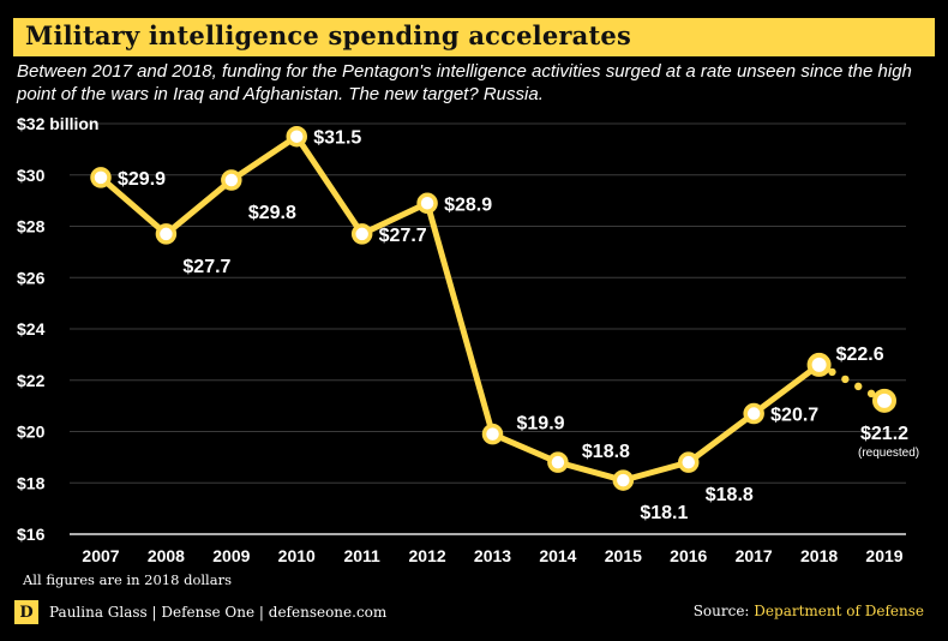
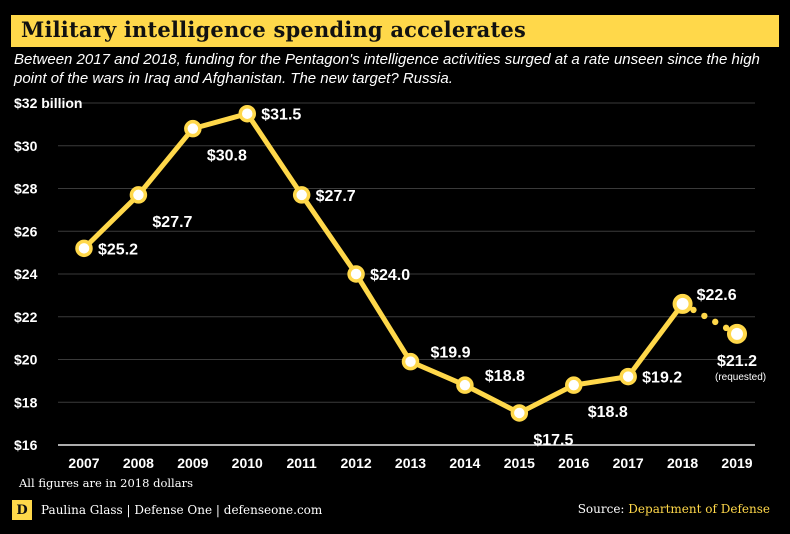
2007: $29.9 -> $25.2
2009: $29.8 -> $30.8
2012: $28.9 -> $24.0
2015: $18.1 -> $17.5
2017: $20.7 -> $19.2
